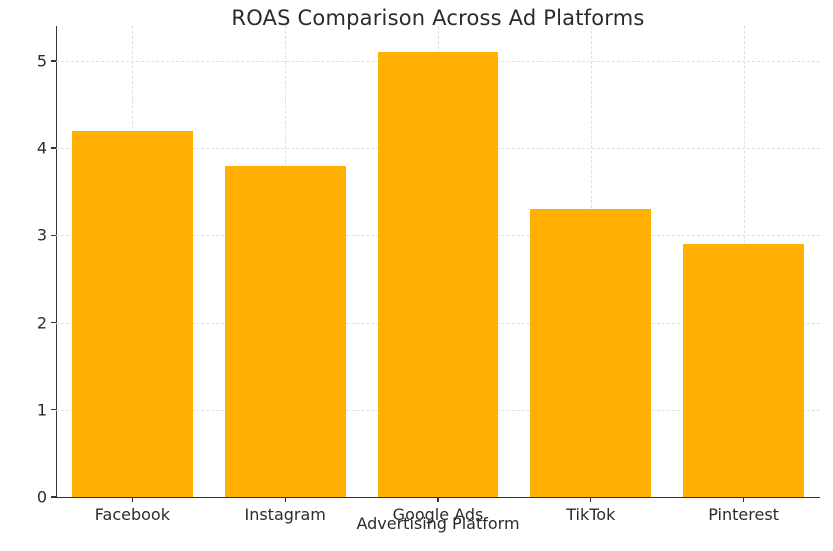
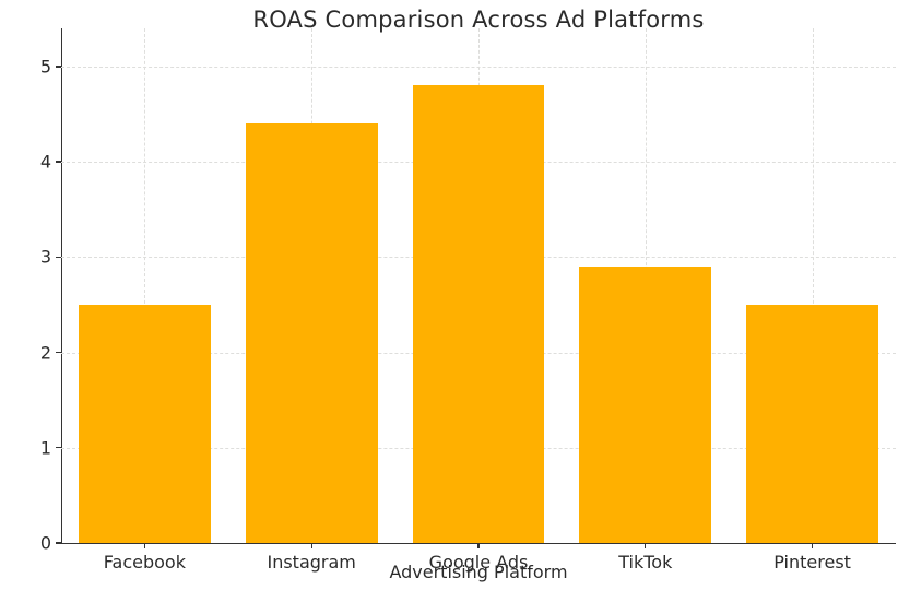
Facebook: 4.2 -> 2.5
Instagram: 3.8 -> 4.4
Google Ads: 5.1 -> 4.8
TikTok: 3.3 -> 2.9
Pinterest: 2.9 -> 2.5
